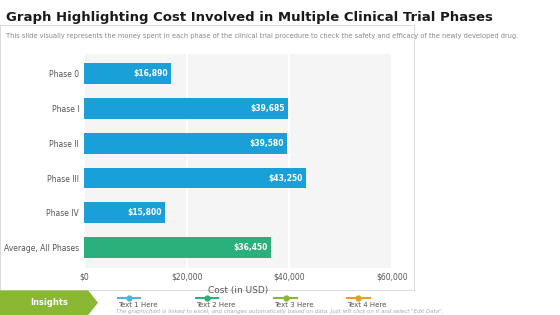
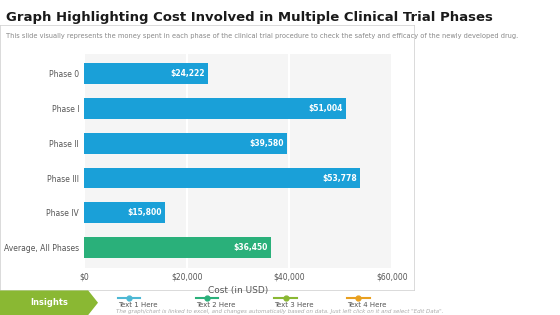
Phase 0: $16,890 -> $24,222
Phase I: $39,685 -> $51,004
Phase III: $43,250 -> $53,778
